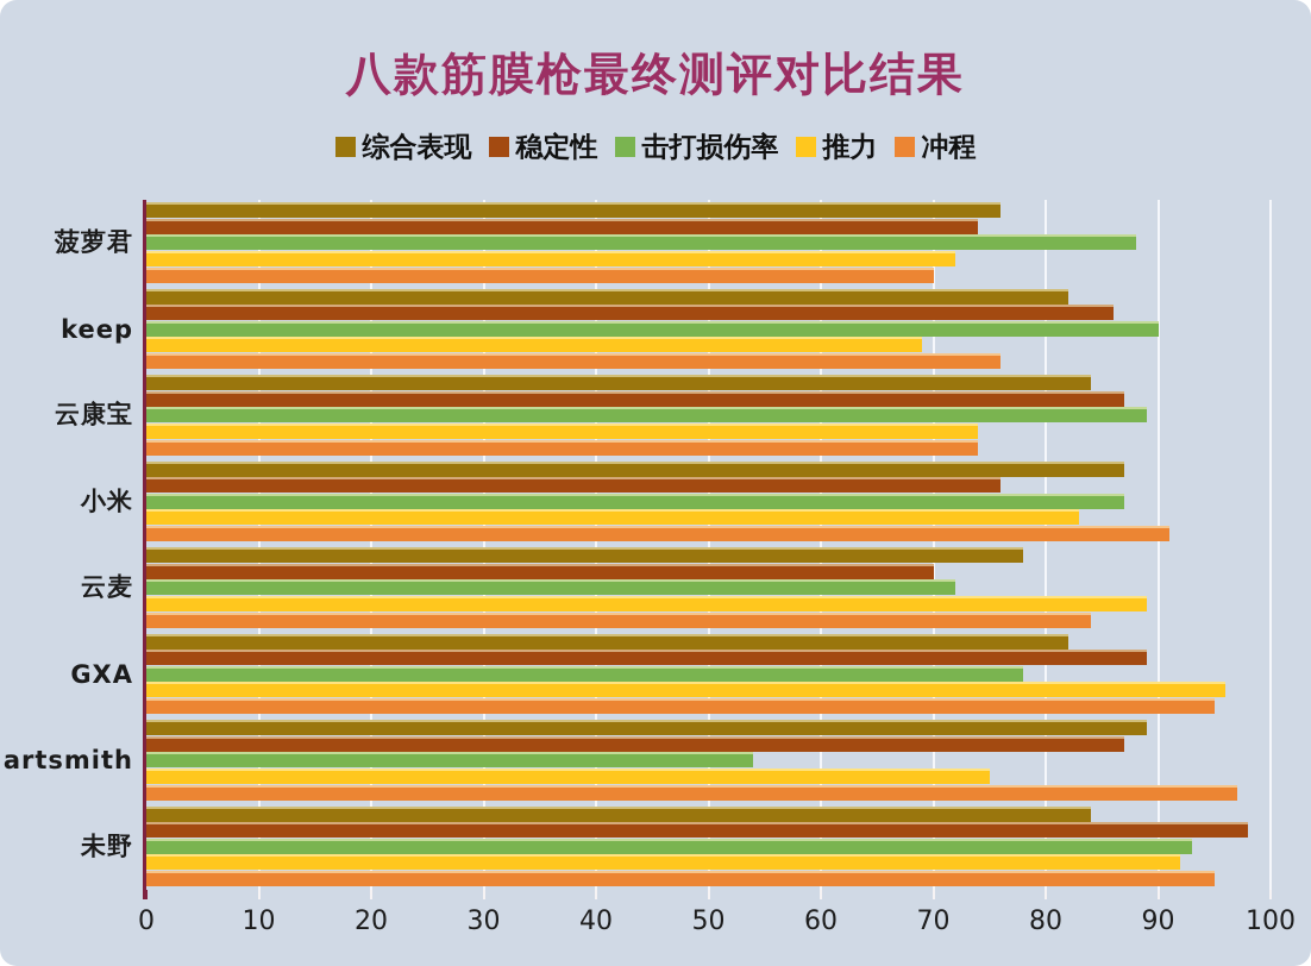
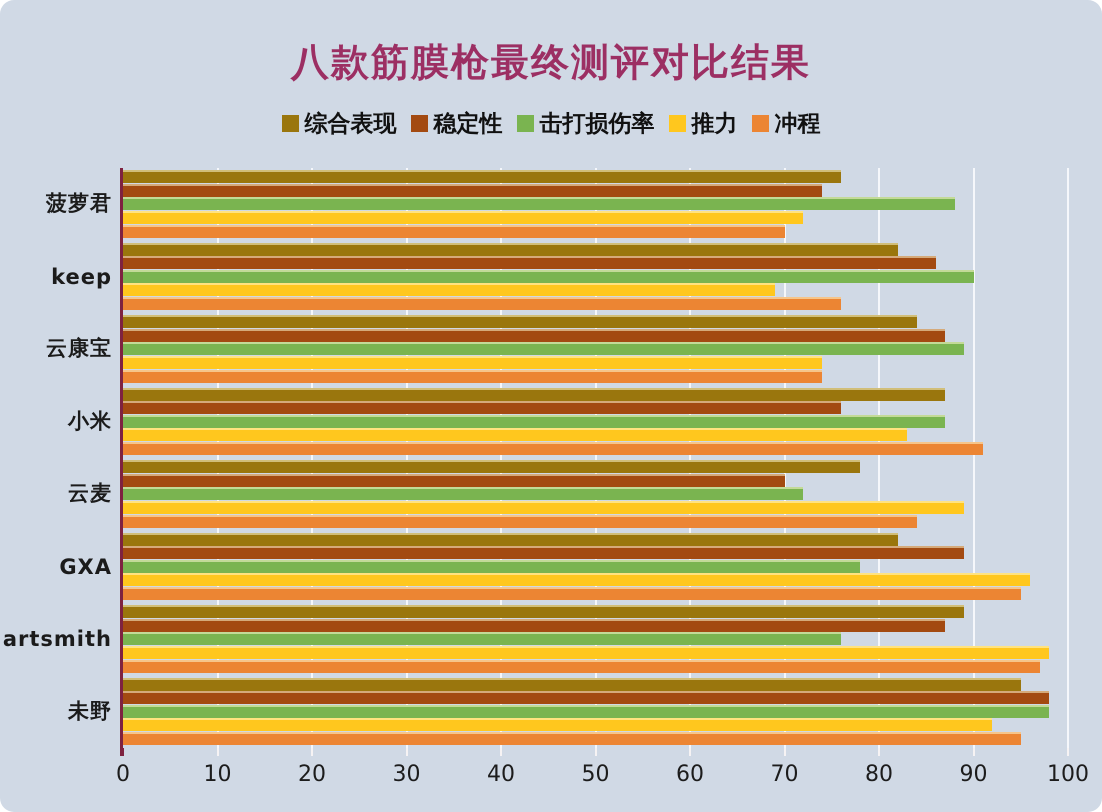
击打损伤率/artsmith: 54 -> 76
推力/artsmith: 75 -> 98
综合表现/未野: 84 -> 95
击打损伤率/未野: 93 -> 98
